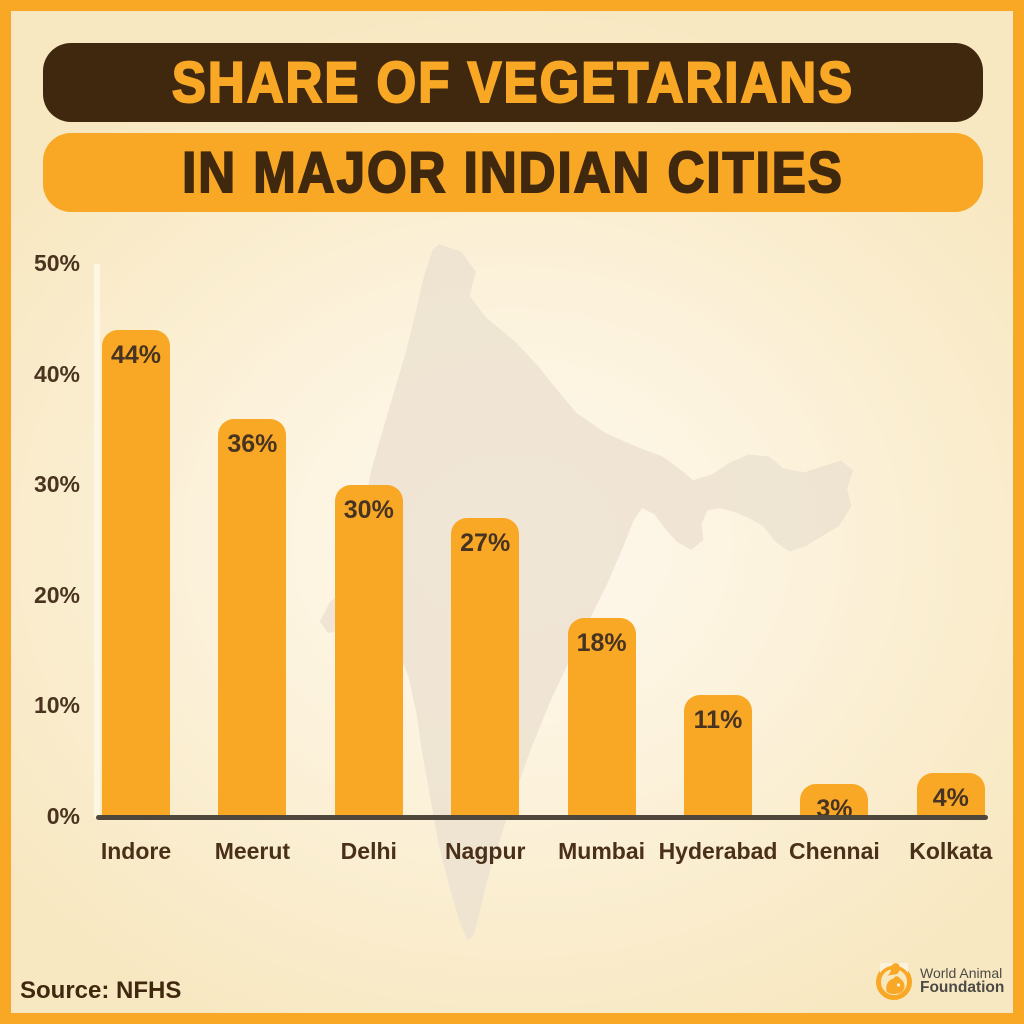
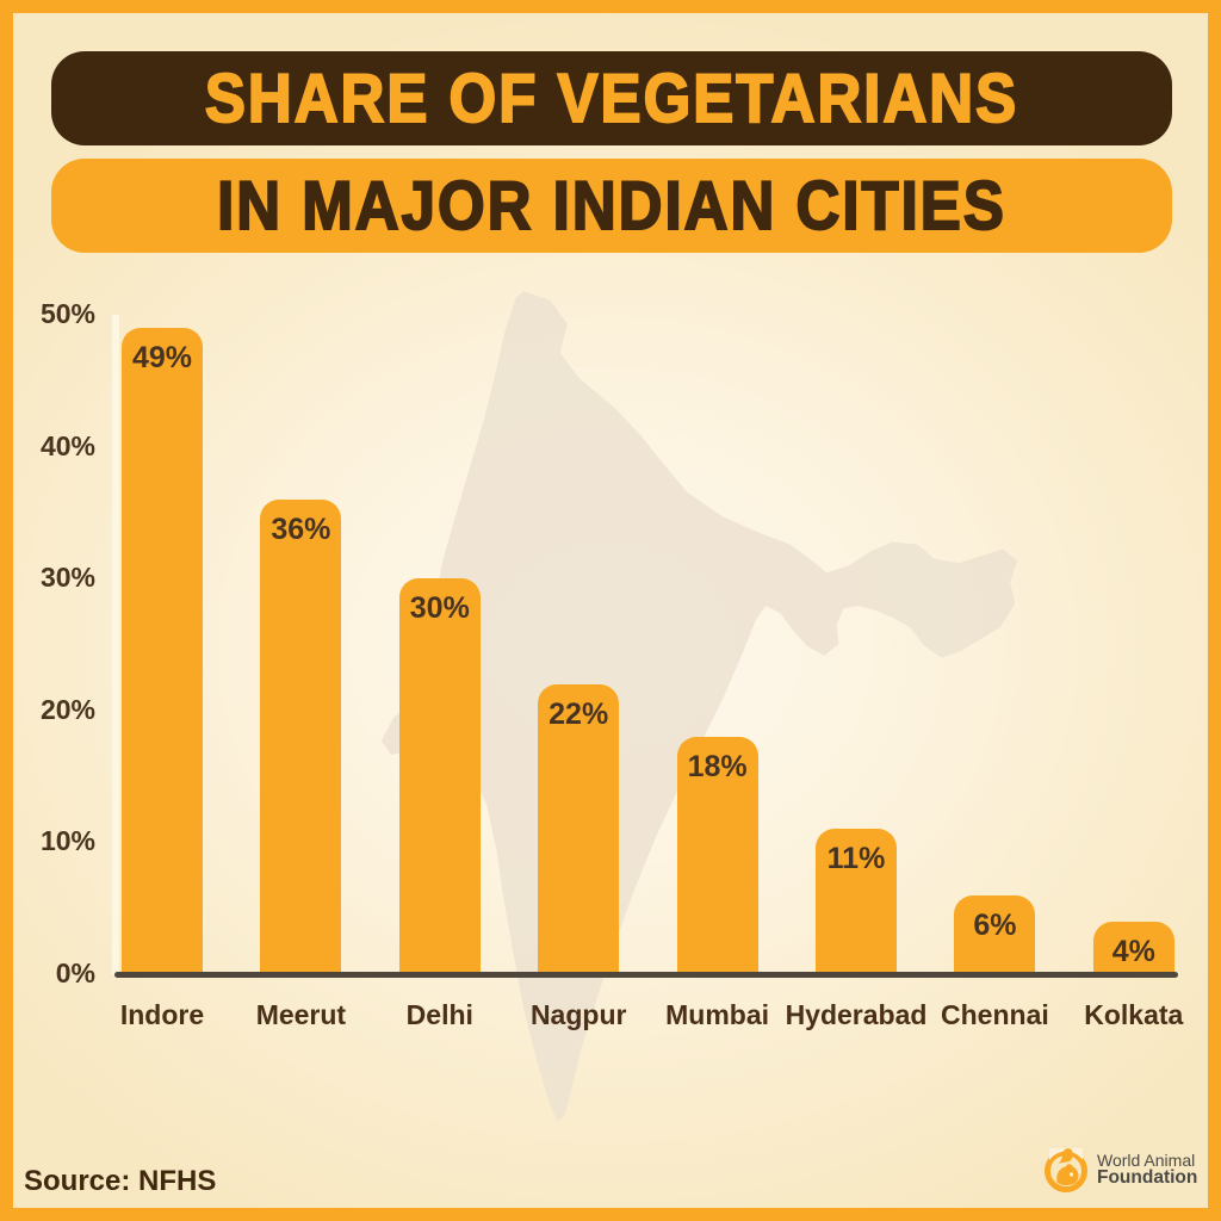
Indore: 44% -> 49%
Nagpur: 27% -> 22%
Chennai: 3% -> 6%
